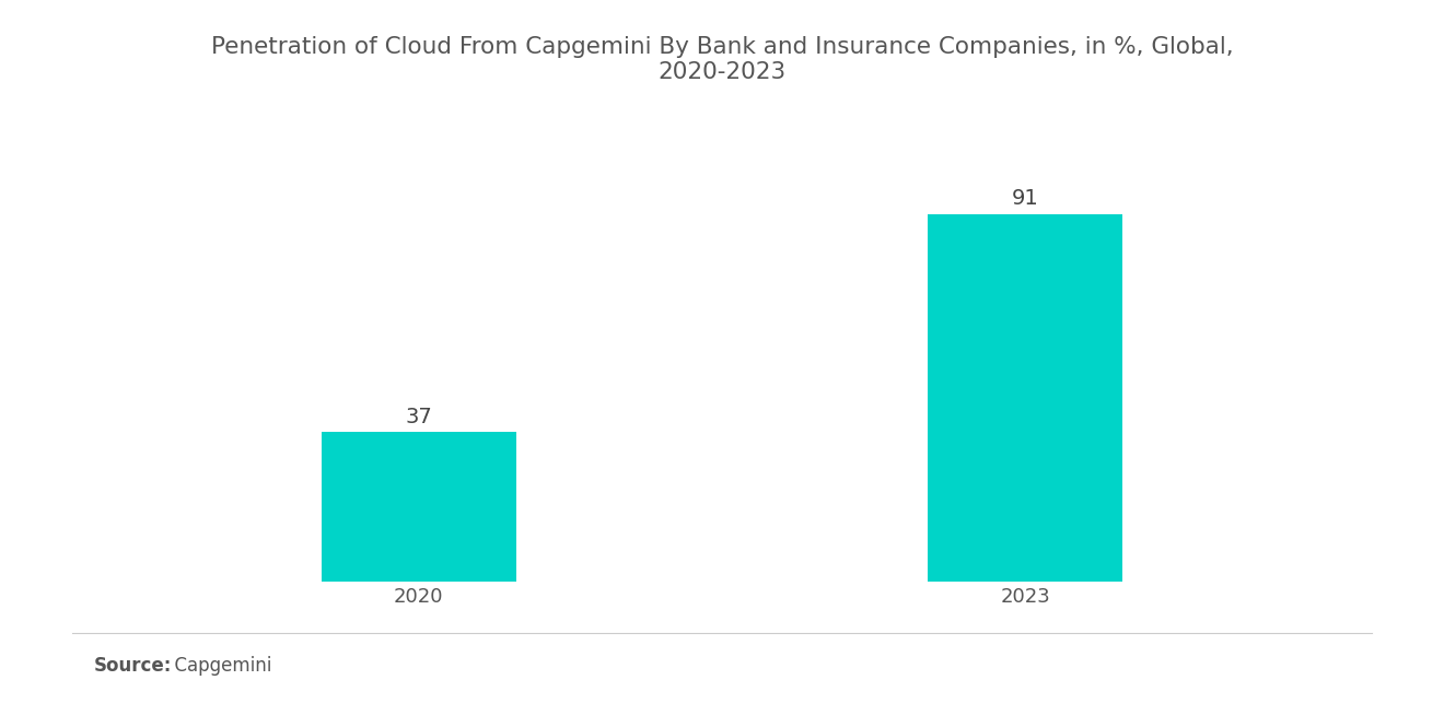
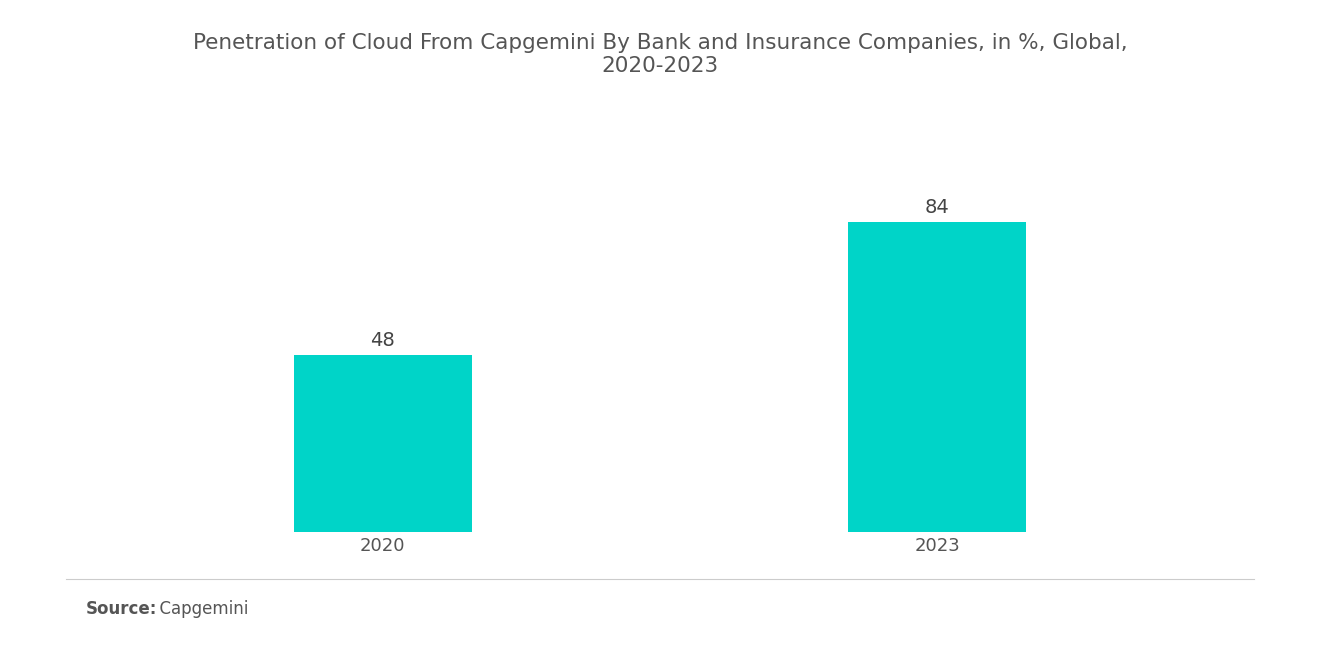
2020: 37 -> 48
2023: 91 -> 84
